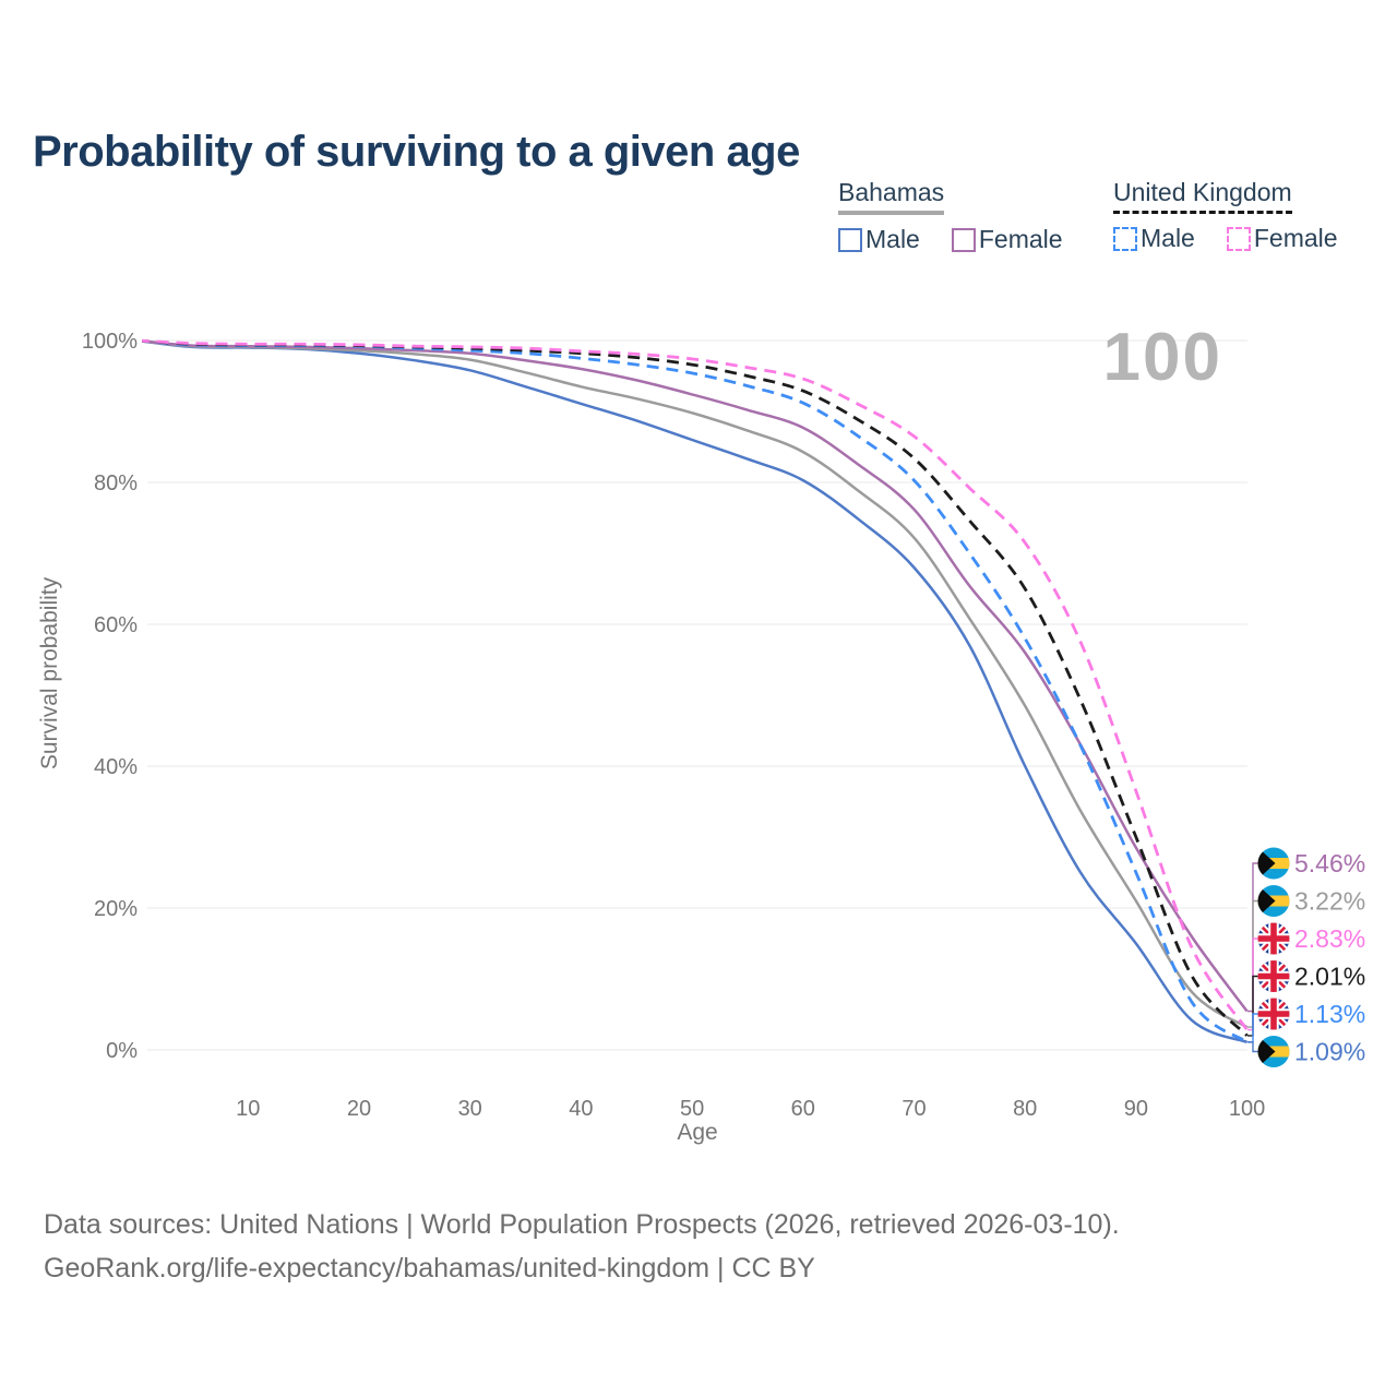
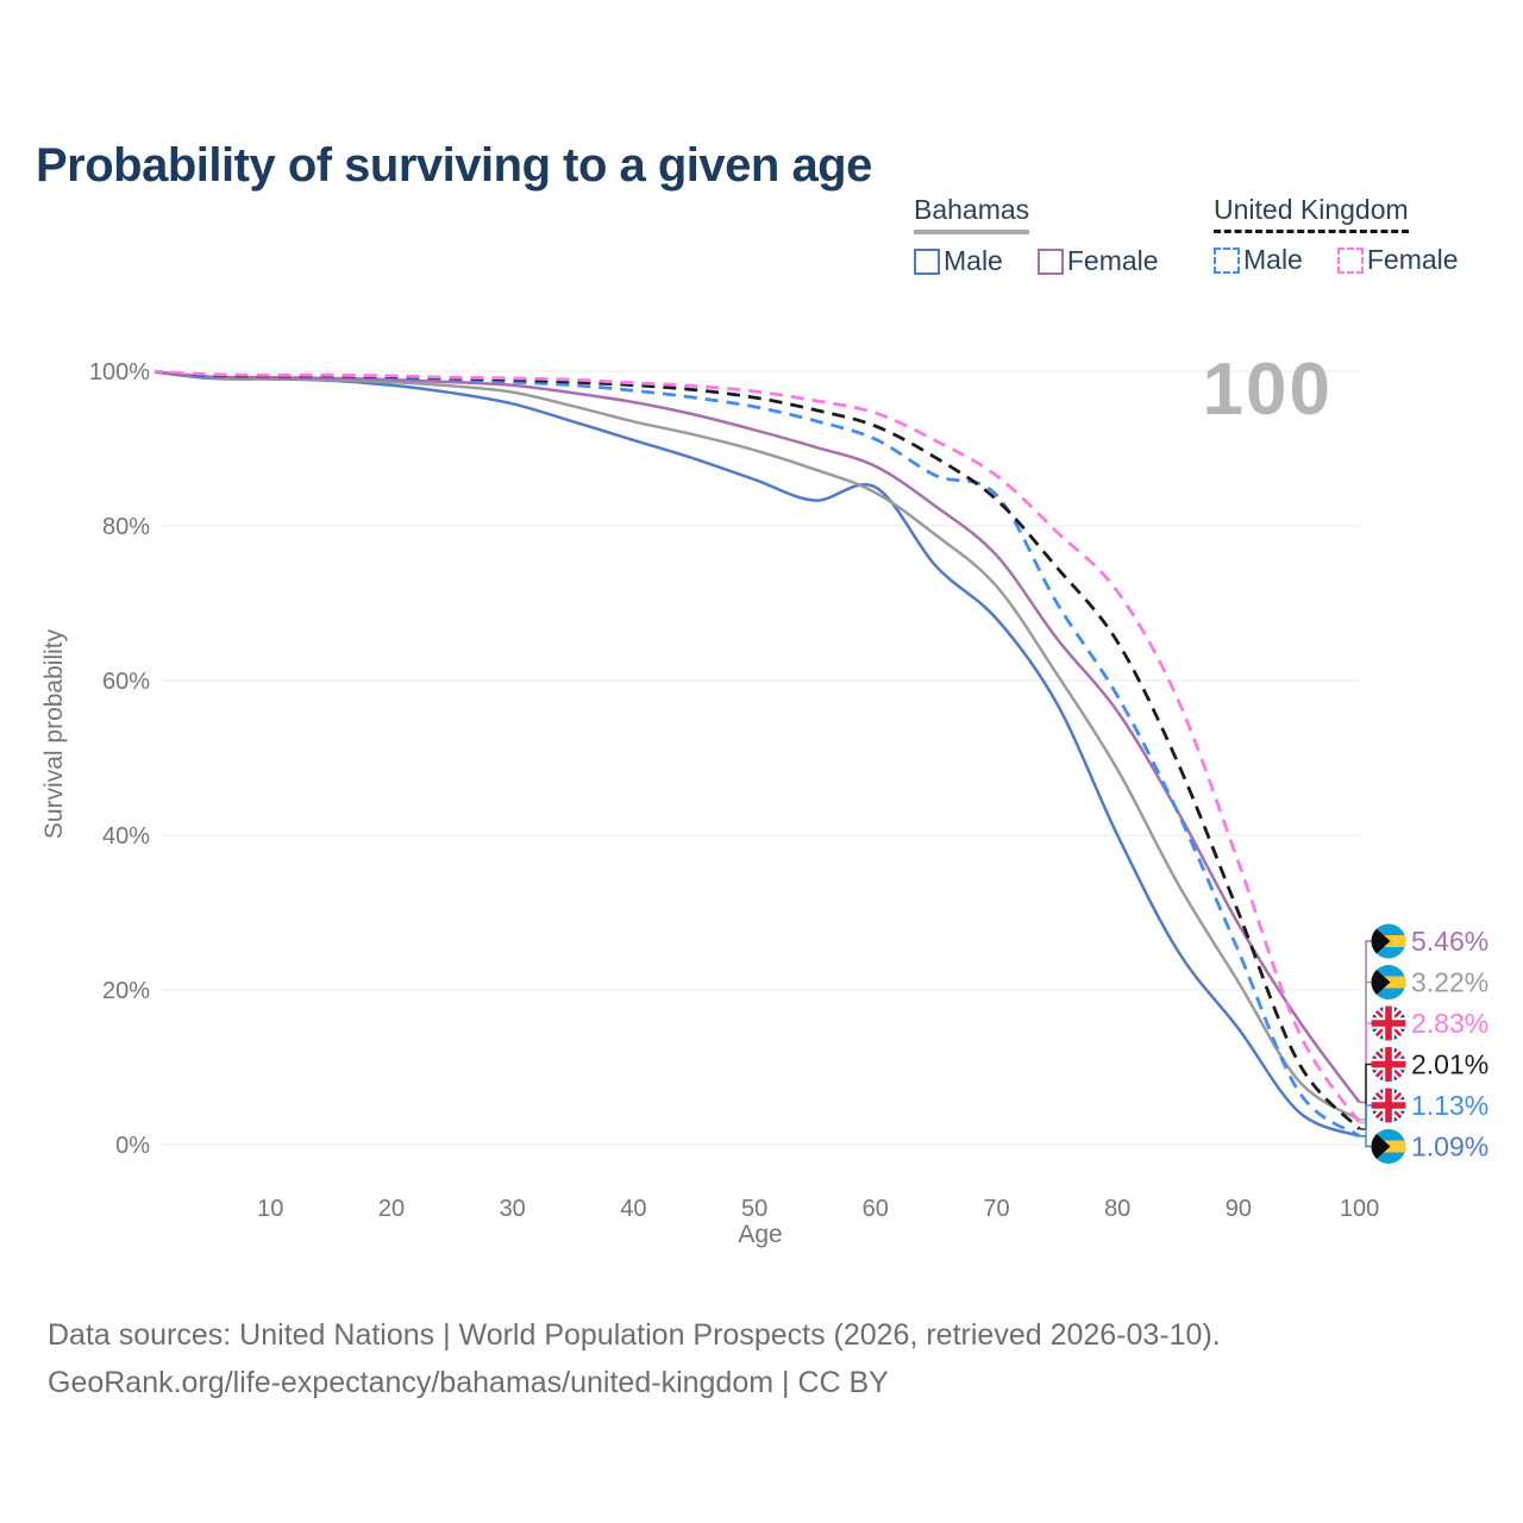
Bahamas Male/60: 80% -> 85%
United Kingdom Male/70: 80% -> 84%
